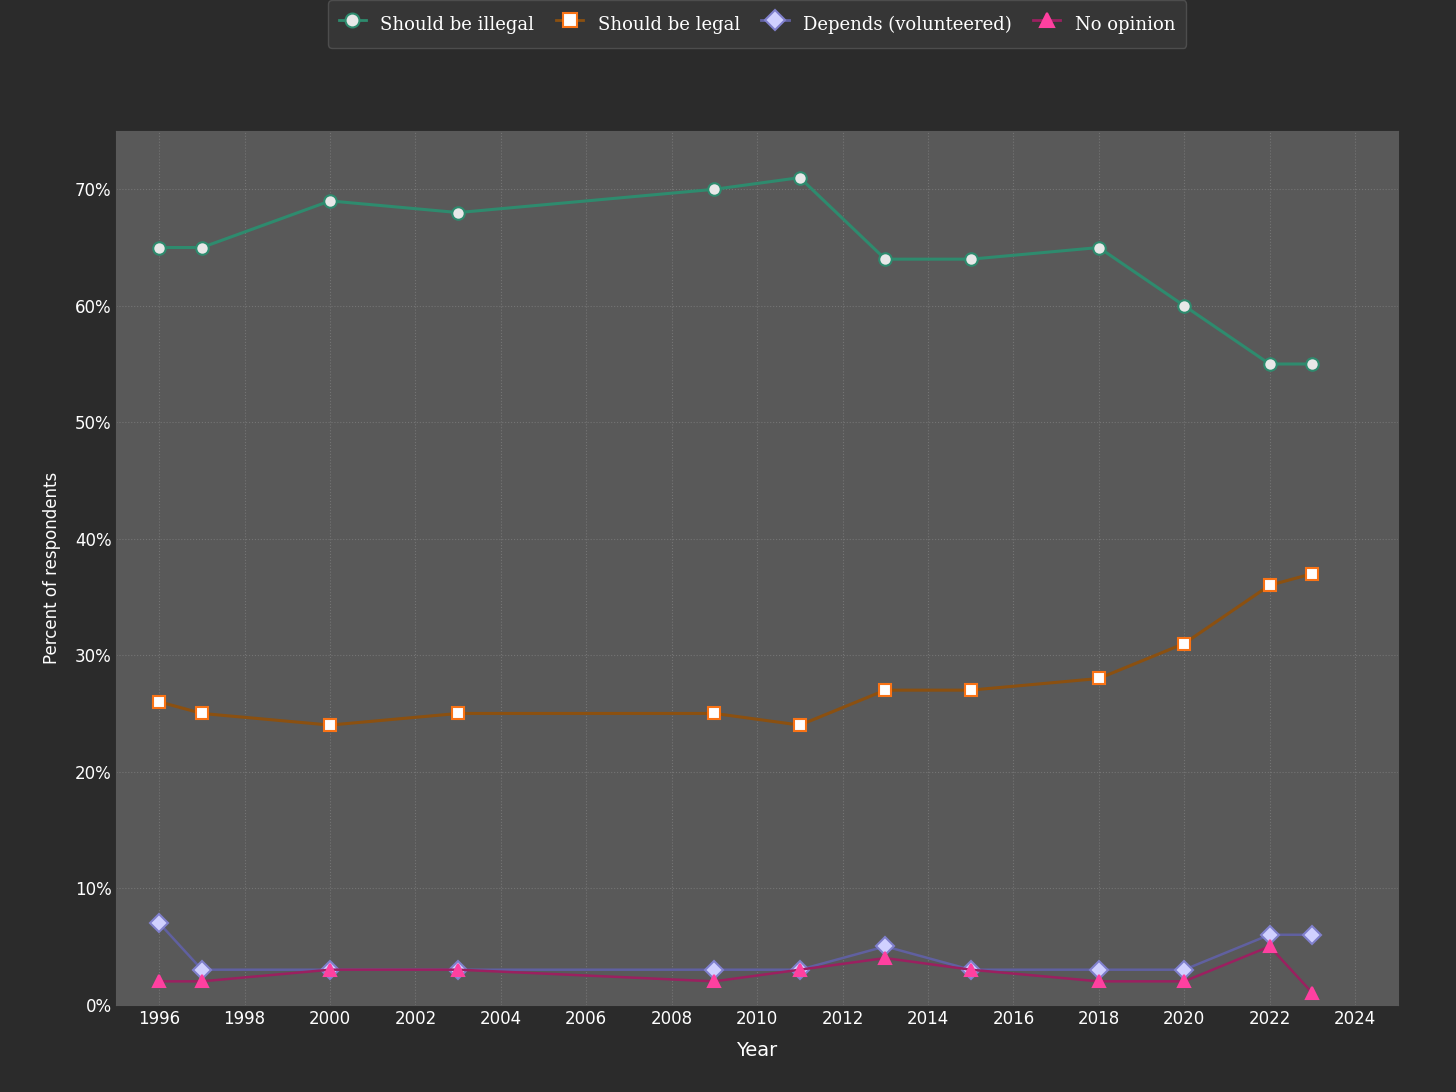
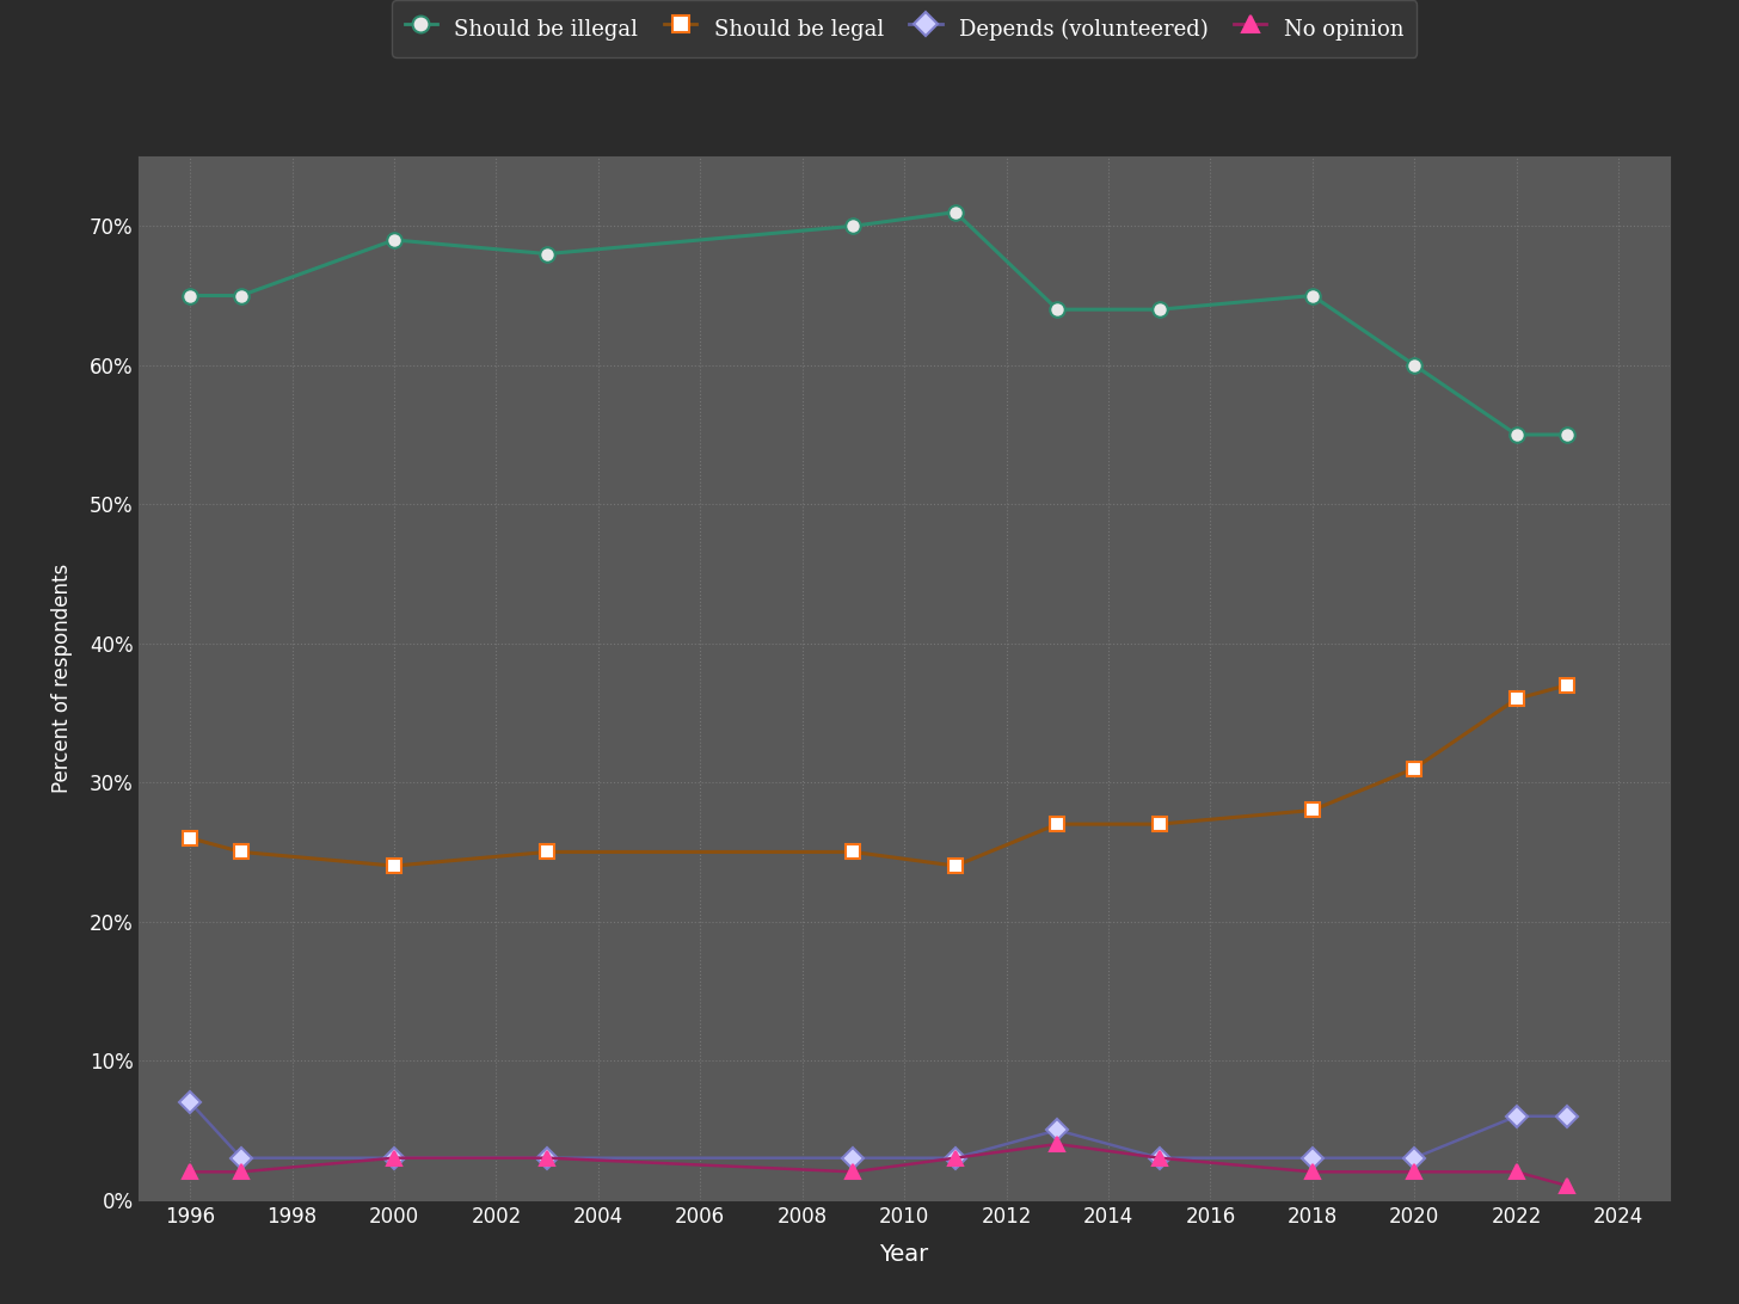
No opinion/2022: 5% -> 2%
